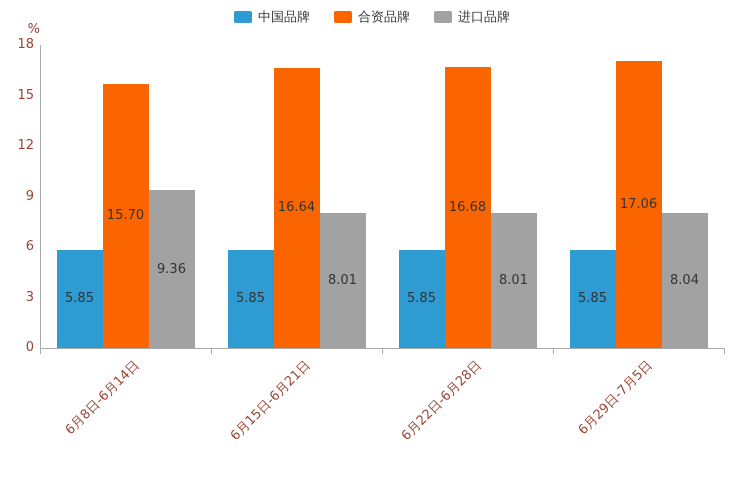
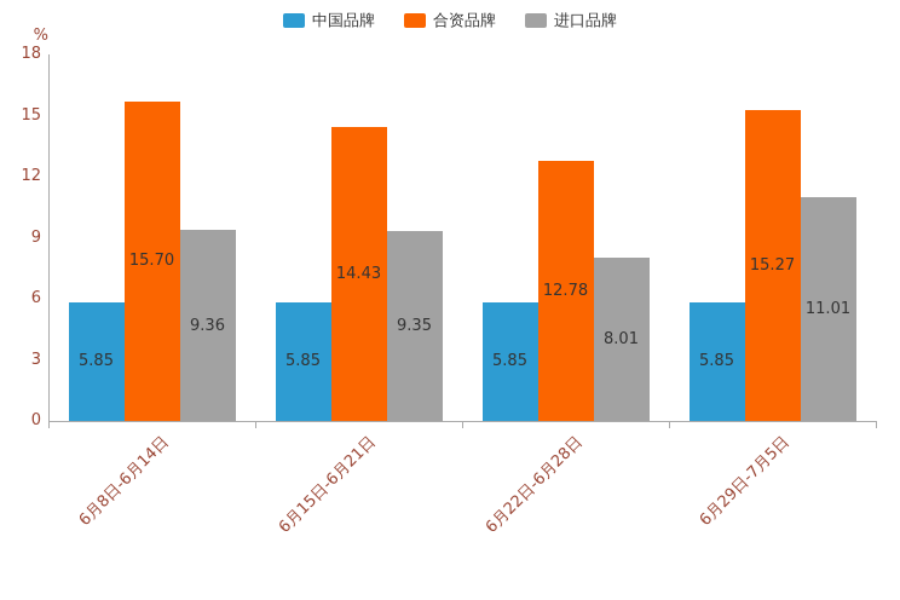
合资品牌/6月15日-6月21日: 16.64 -> 14.43
进口品牌/6月15日-6月21日: 8.01 -> 9.35
合资品牌/6月22日-6月28日: 16.68 -> 12.78
合资品牌/6月29日-7月5日: 17.06 -> 15.27
进口品牌/6月29日-7月5日: 8.04 -> 11.01
